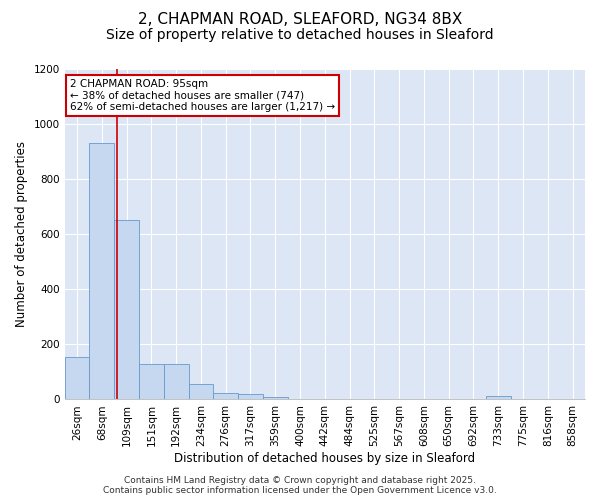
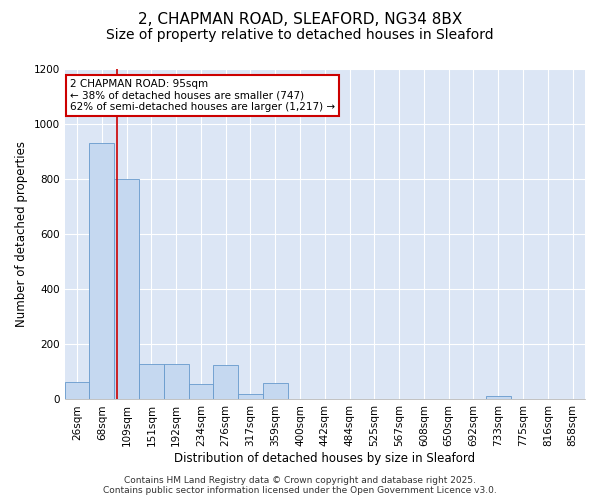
26sqm: 155 -> 65
109sqm: 650 -> 800
276sqm: 25 -> 125
359sqm: 10 -> 60
